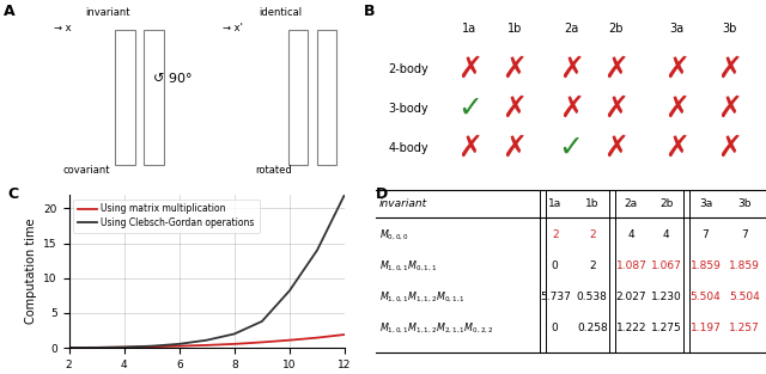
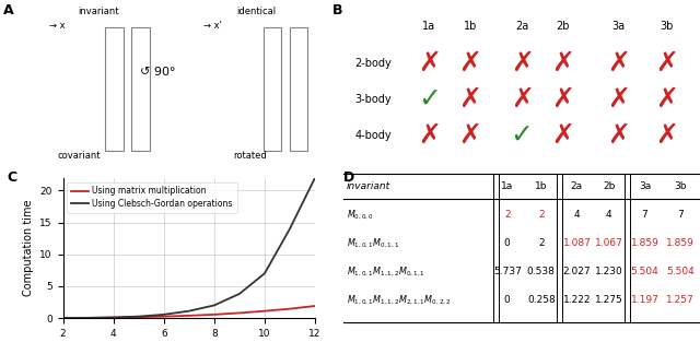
Using Clebsch-Gordan operations/10: 8.2 -> 7.0
